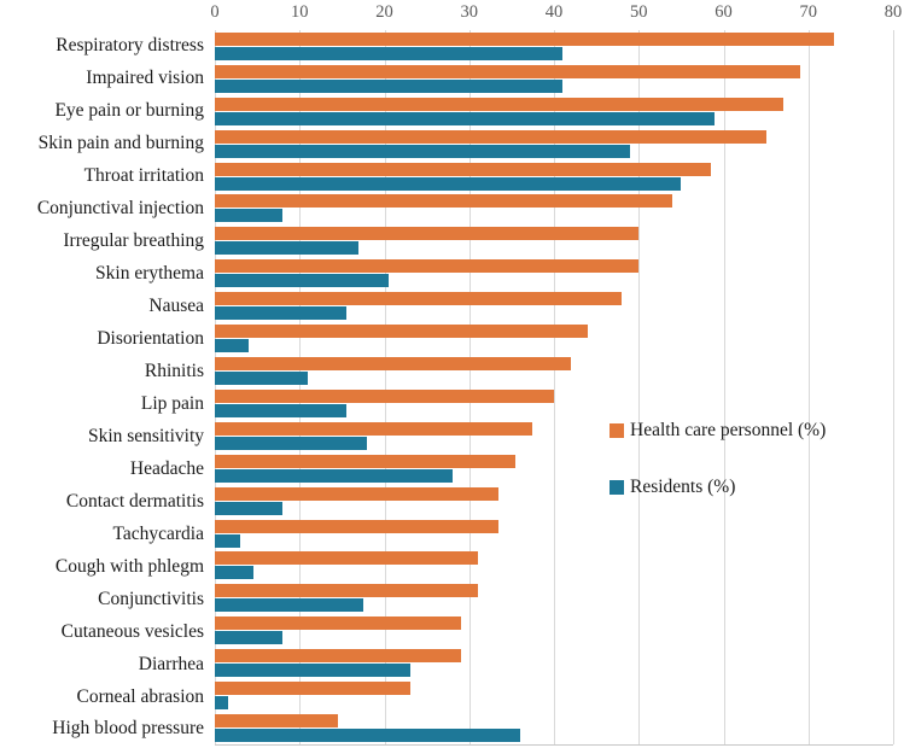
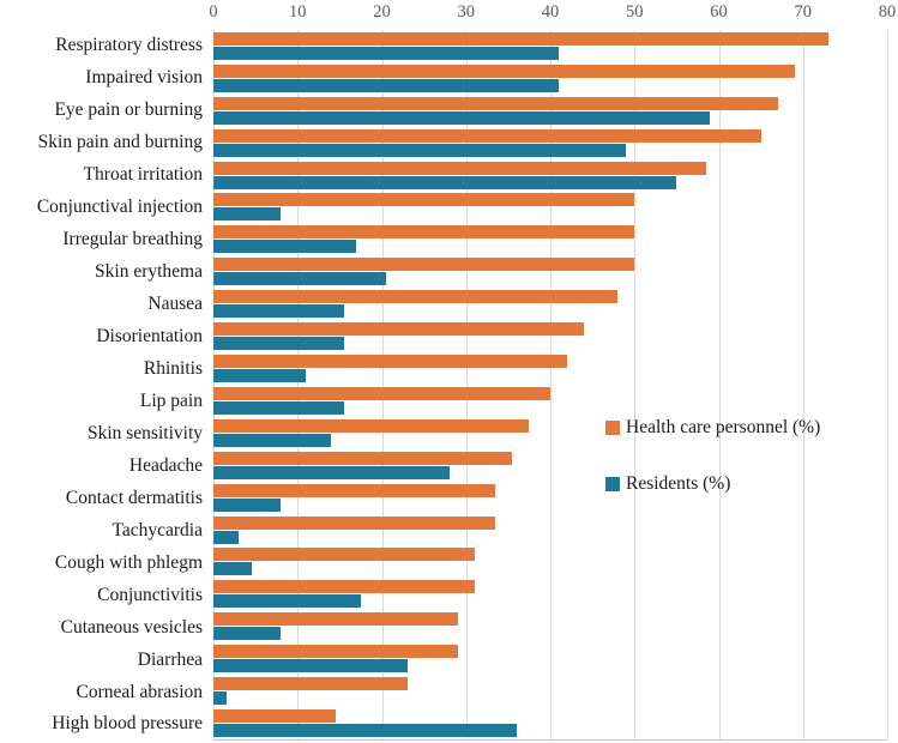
Health care personnel (%)/Conjunctival injection: 54 -> 50
Residents (%)/Disorientation: 4 -> 16
Residents (%)/Skin sensitivity: 18 -> 14
